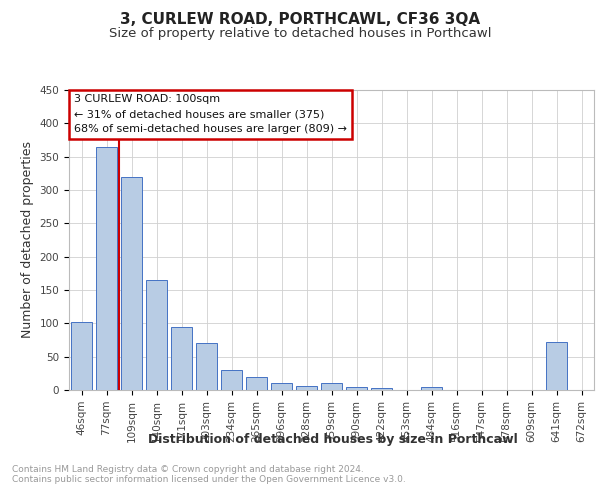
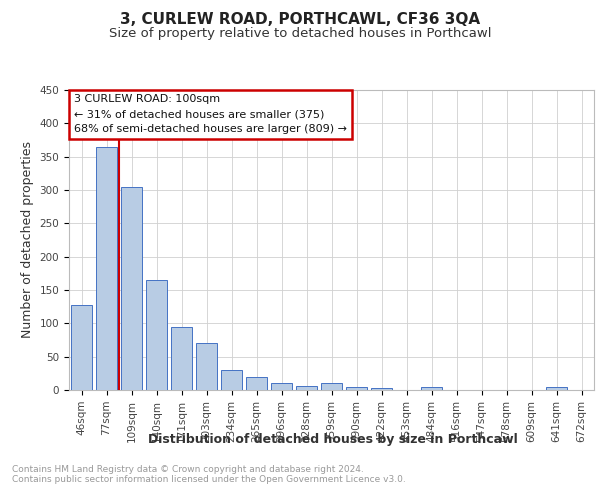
46sqm: 102 -> 128
109sqm: 320 -> 305
641sqm: 72 -> 4
